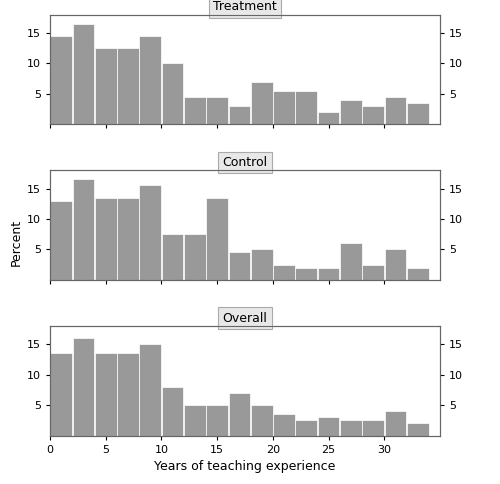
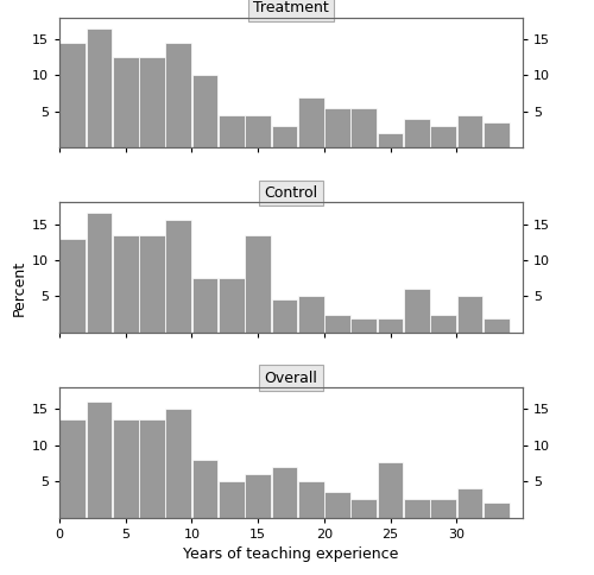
Overall/15: 5.0 -> 6.0
Overall/25: 3.0 -> 7.6
